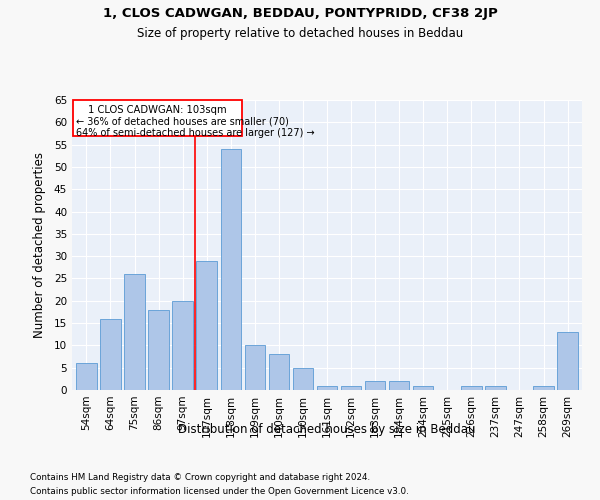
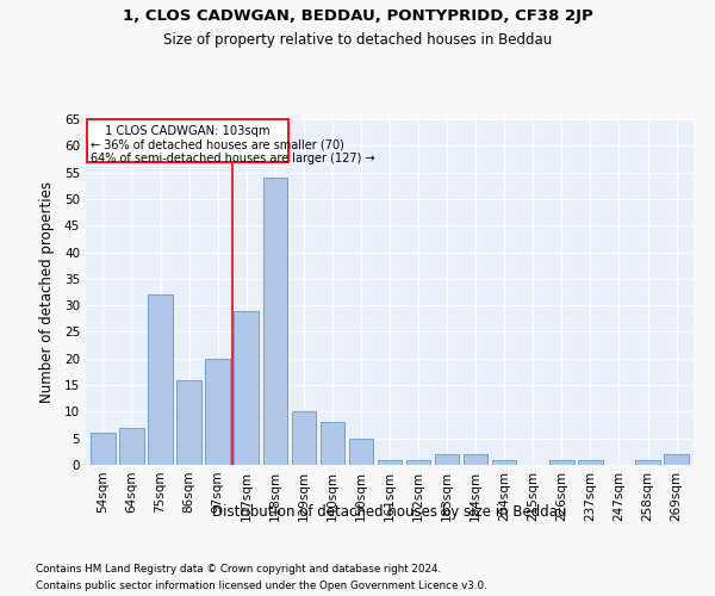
64sqm: 16 -> 7
75sqm: 26 -> 32
86sqm: 18 -> 16
269sqm: 13 -> 2
